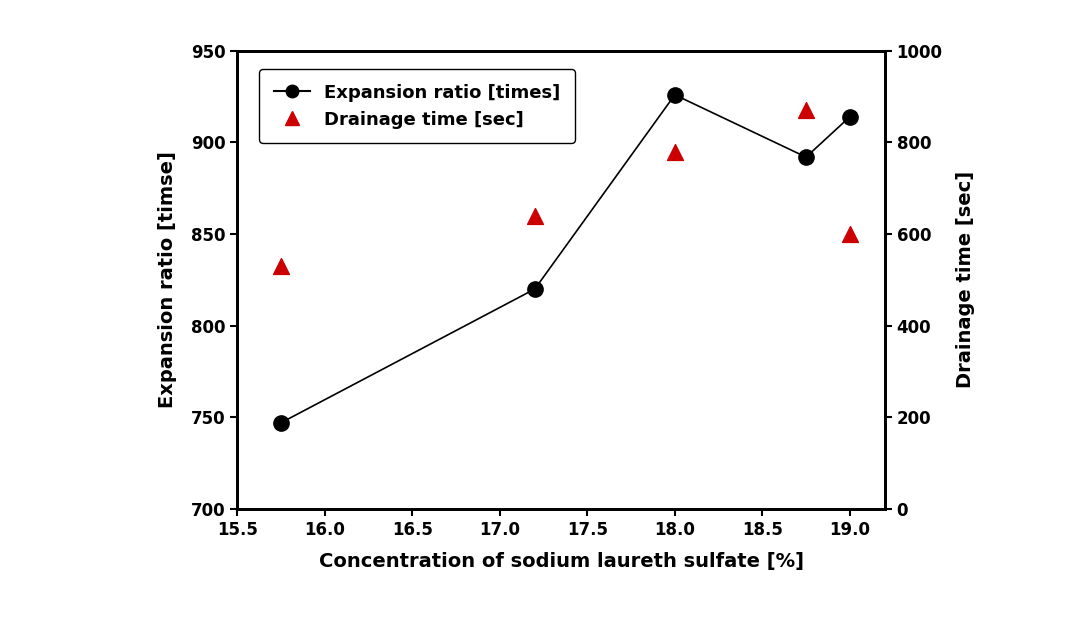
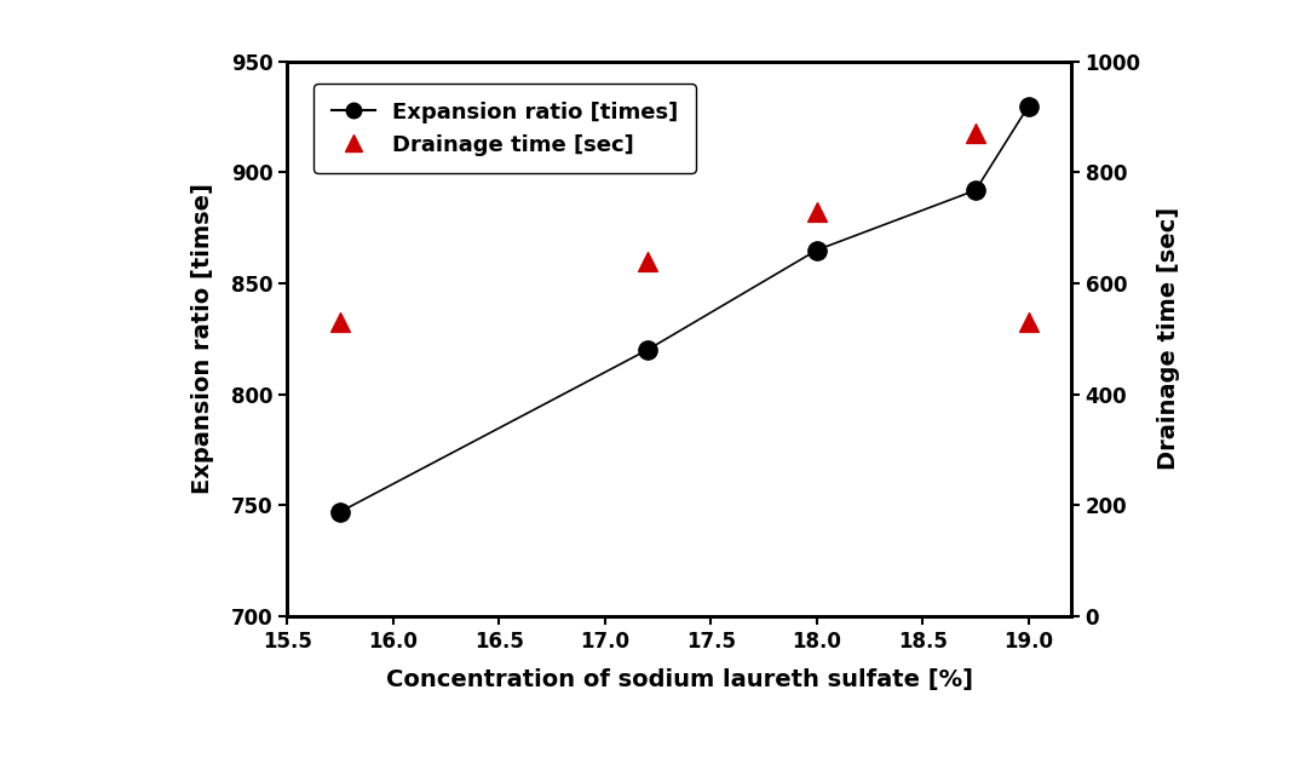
Expansion ratio [times]/18.0: 926 -> 865
Drainage time [sec]/18.0: 780 -> 730
Expansion ratio [times]/19.0: 914 -> 930
Drainage time [sec]/19.0: 600 -> 530
